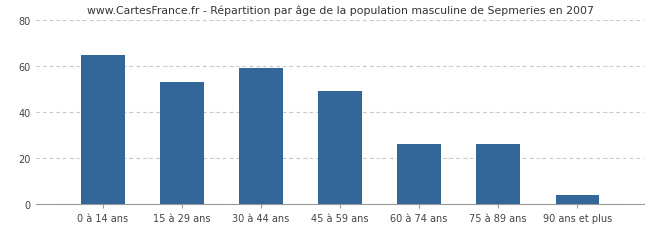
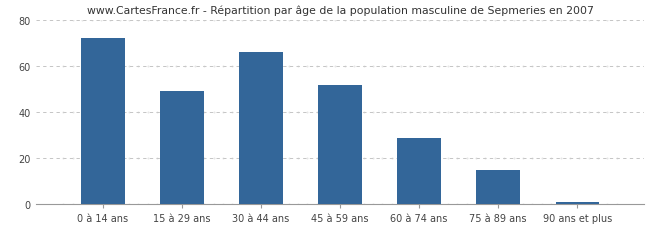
0 à 14 ans: 65 -> 72
15 à 29 ans: 53 -> 49
30 à 44 ans: 59 -> 66
45 à 59 ans: 49 -> 52
60 à 74 ans: 26 -> 29
75 à 89 ans: 26 -> 15
90 ans et plus: 4 -> 1
